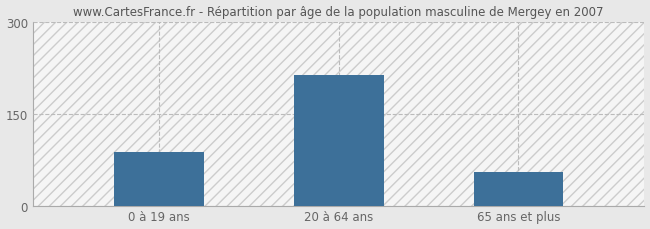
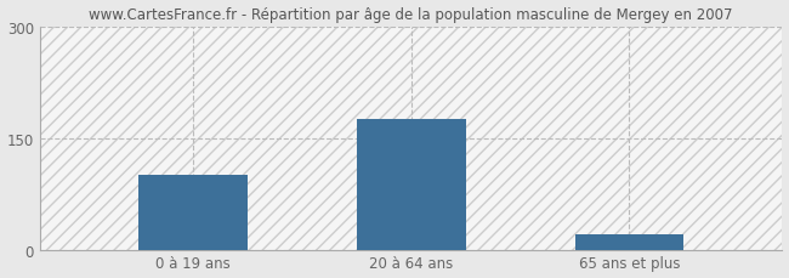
0 à 19 ans: 88 -> 100
20 à 64 ans: 212 -> 175
65 ans et plus: 54 -> 20
